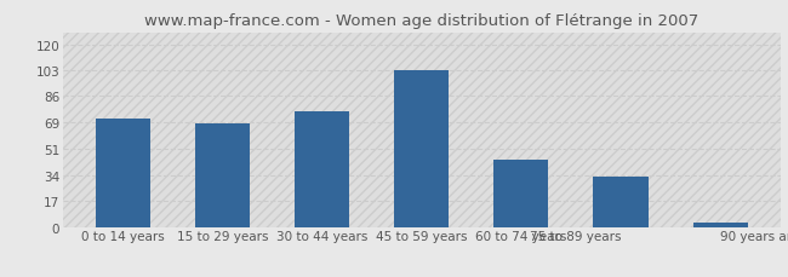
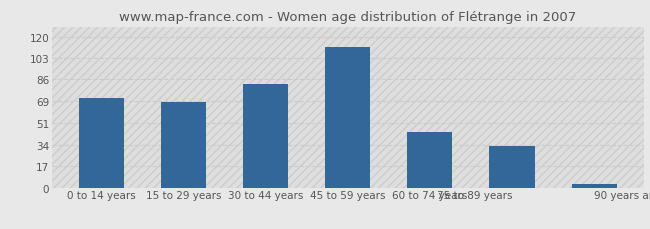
30 to 44 years: 76 -> 82
45 to 59 years: 103 -> 112
